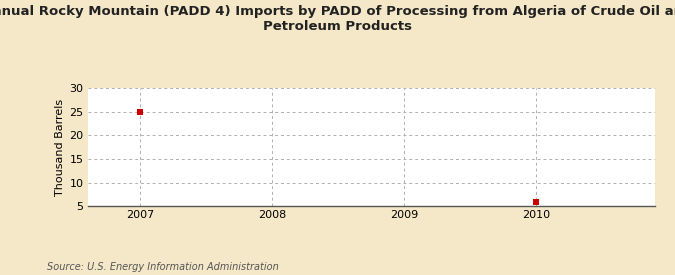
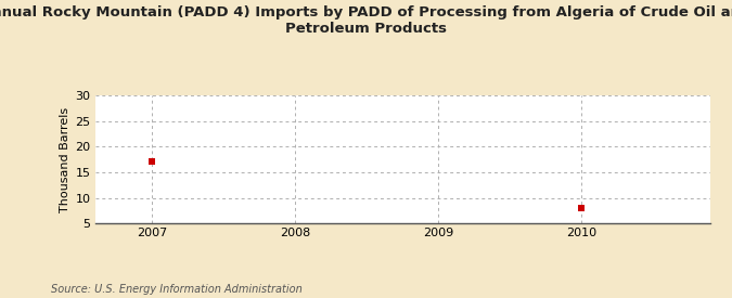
2007: 25 -> 17
2010: 6 -> 8
